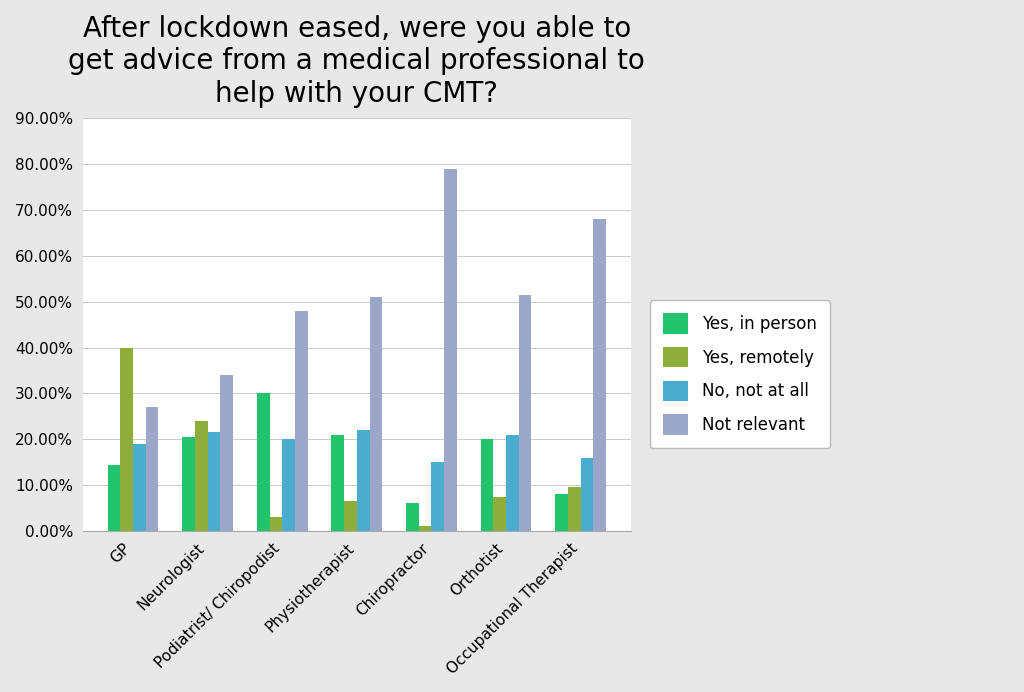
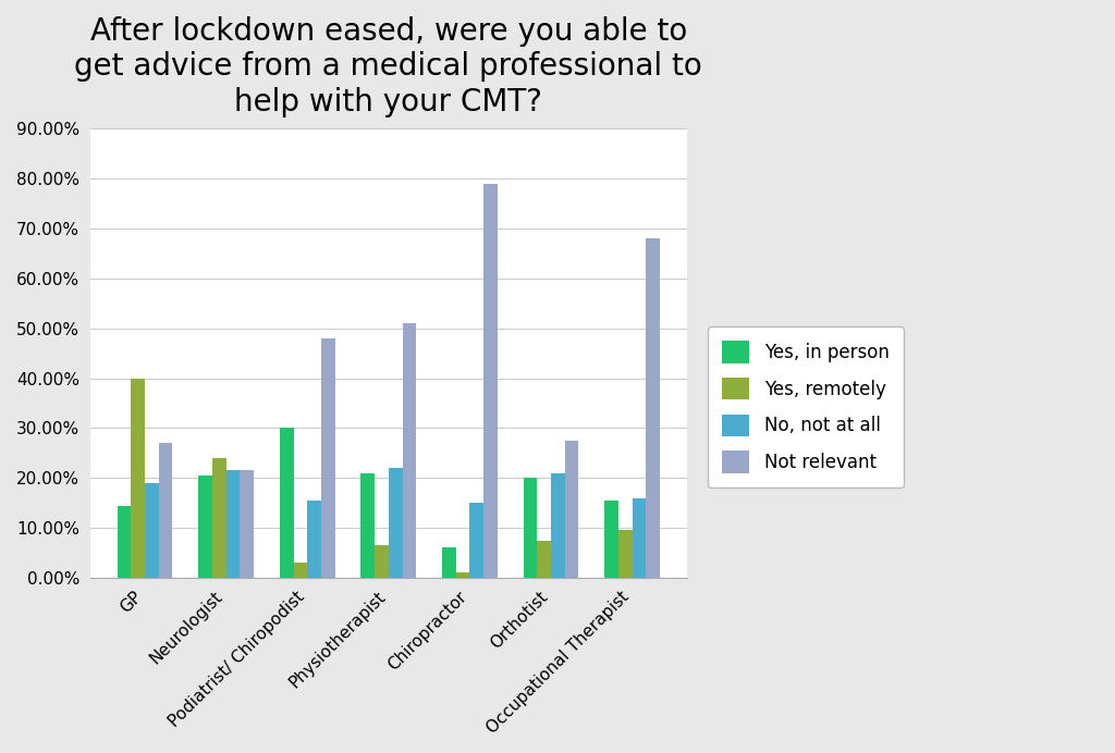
Not relevant/Neurologist: 34.0% -> 21.5%
No, not at all/Podiatrist/ Chiropodist: 20.0% -> 15.5%
Not relevant/Orthotist: 51.5% -> 27.5%
Yes, in person/Occupational Therapist: 8.0% -> 15.5%
